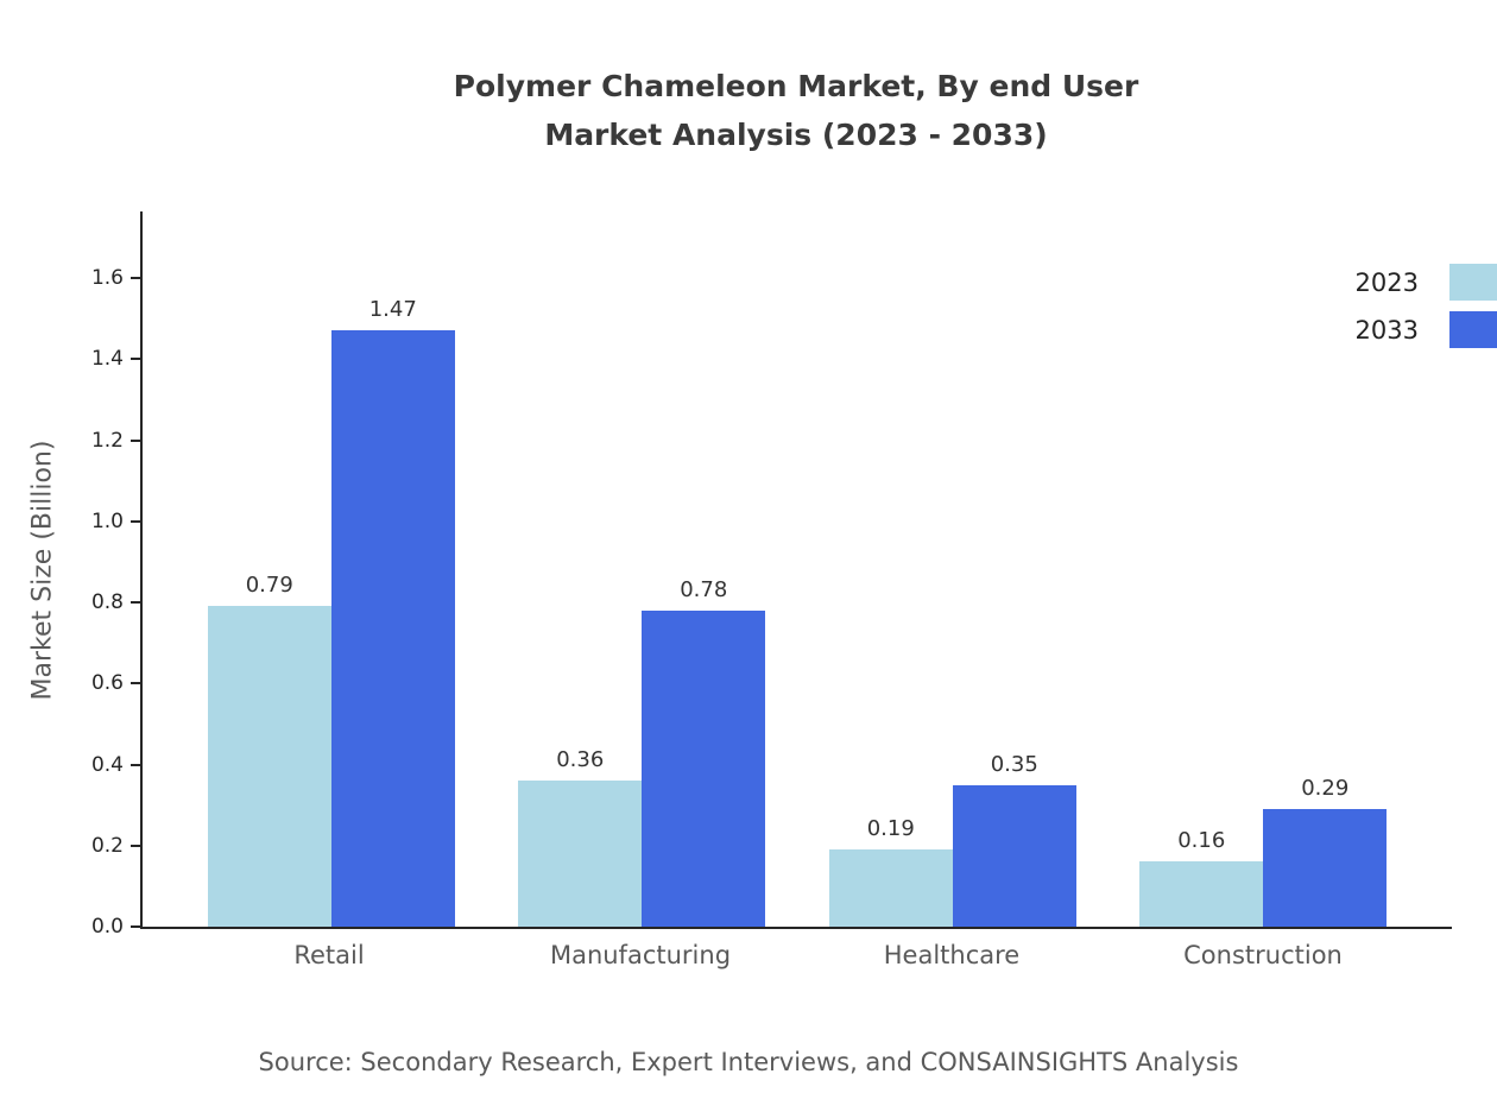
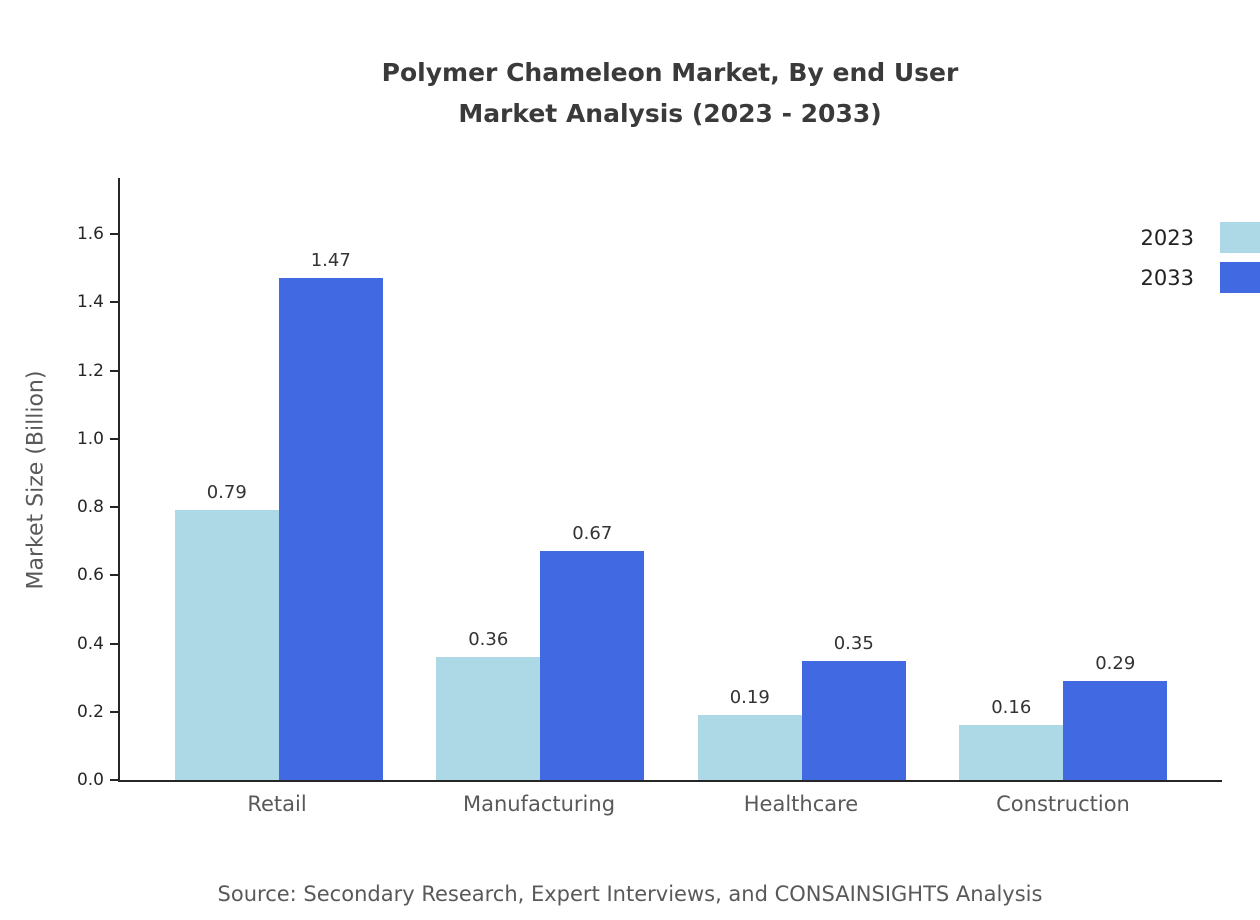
2033/Manufacturing: 0.78 -> 0.67
